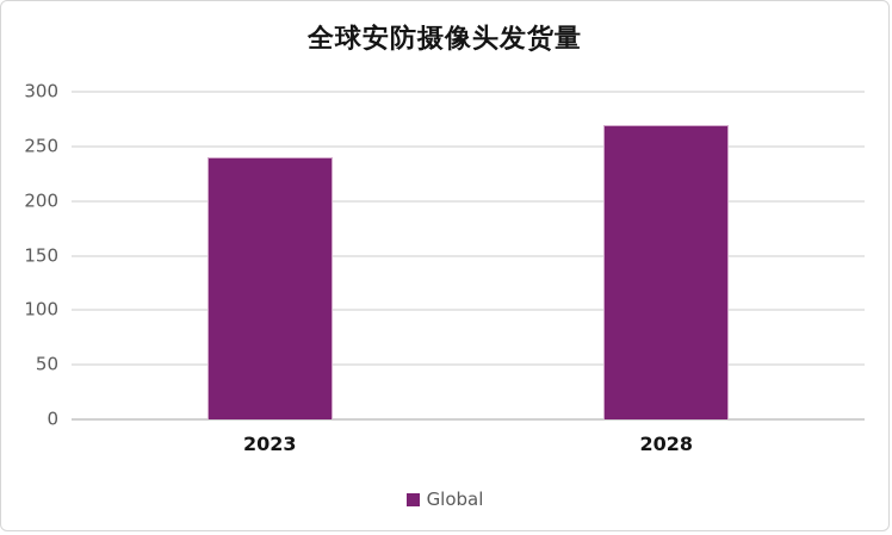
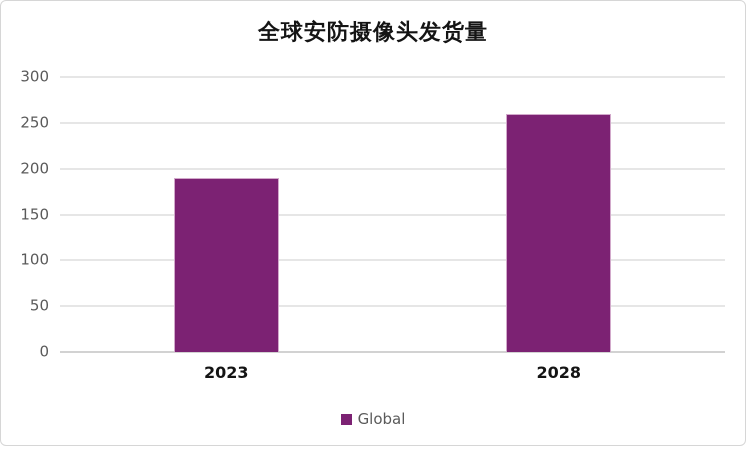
2023: 240 -> 190
2028: 270 -> 260
